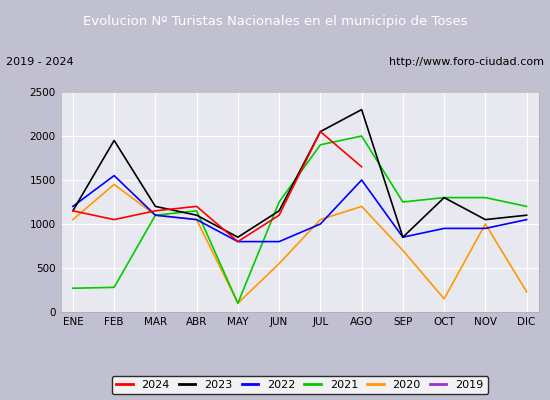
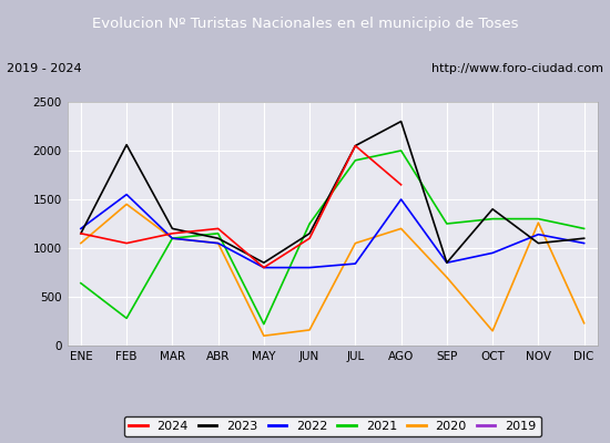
2021/ENE: 270 -> 640
2023/FEB: 1950 -> 2060
2021/MAY: 100 -> 220
2020/JUN: 550 -> 160
2022/JUL: 1000 -> 840
2023/OCT: 1300 -> 1400
2022/NOV: 950 -> 1140
2020/NOV: 1000 -> 1260
